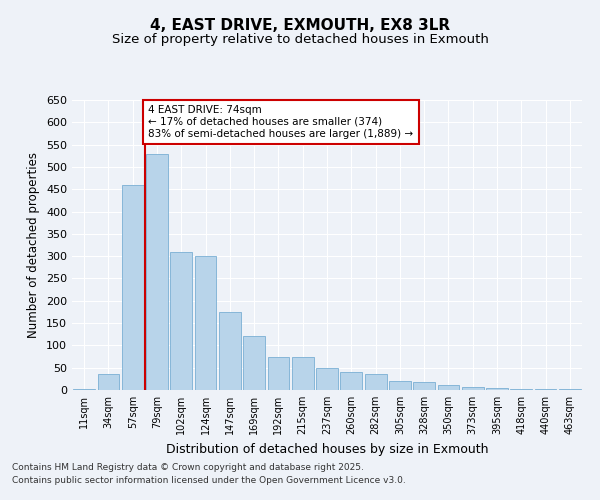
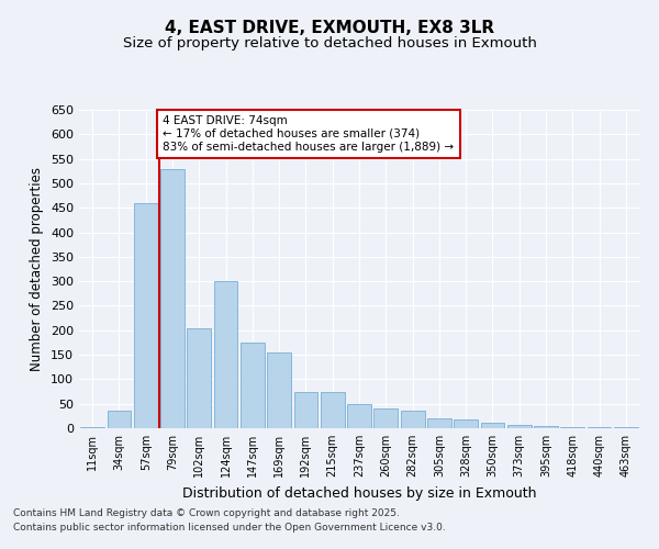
102sqm: 310 -> 205
169sqm: 120 -> 155
